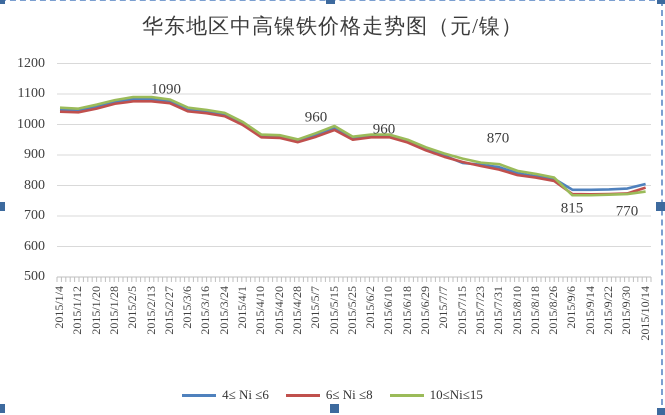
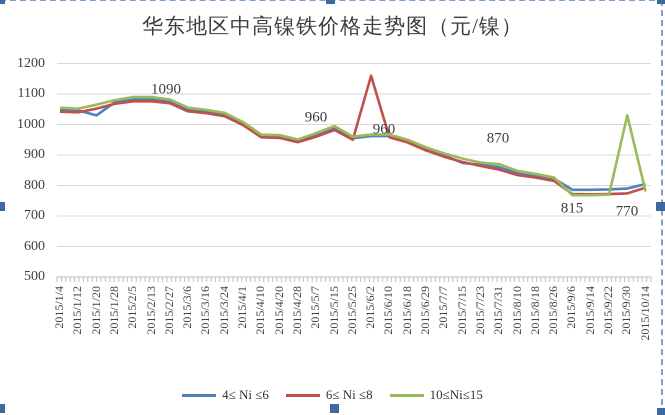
4≤ Ni ≤6/2015/1/20: 1060 -> 1030
6≤ Ni ≤8/2015/6/2: 960 -> 1160
10≤Ni≤15/2015/9/30: 770 -> 1030
